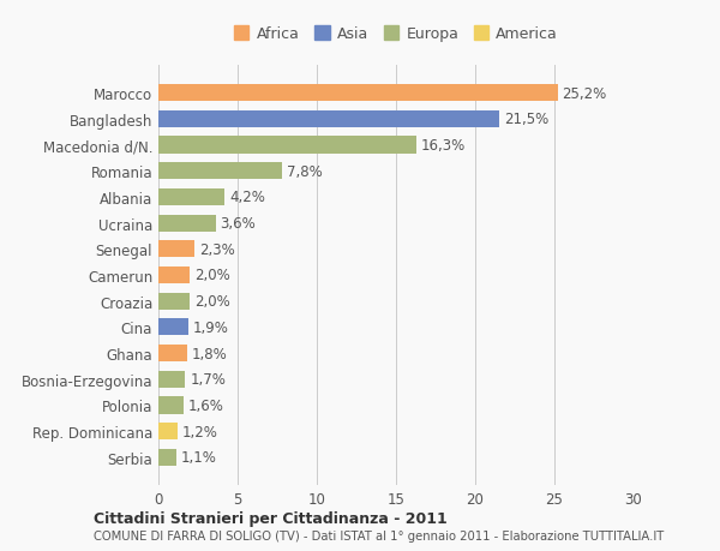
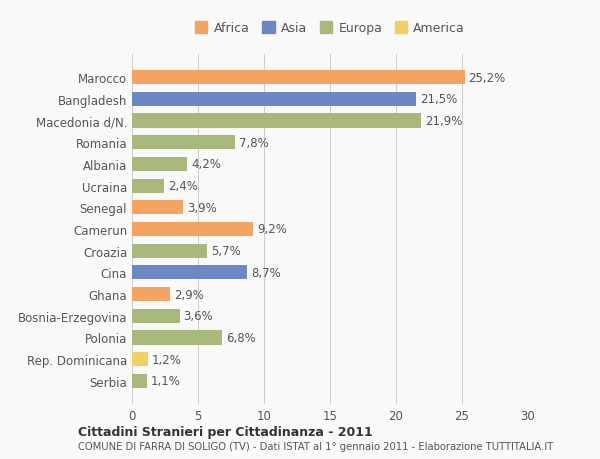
Macedonia d/N.: 16,3% -> 21,9%
Ucraina: 3,6% -> 2,4%
Senegal: 2,3% -> 3,9%
Camerun: 2,0% -> 9,2%
Croazia: 2,0% -> 5,7%
Cina: 1,9% -> 8,7%
Ghana: 1,8% -> 2,9%
Bosnia-Erzegovina: 1,7% -> 3,6%
Polonia: 1,6% -> 6,8%
